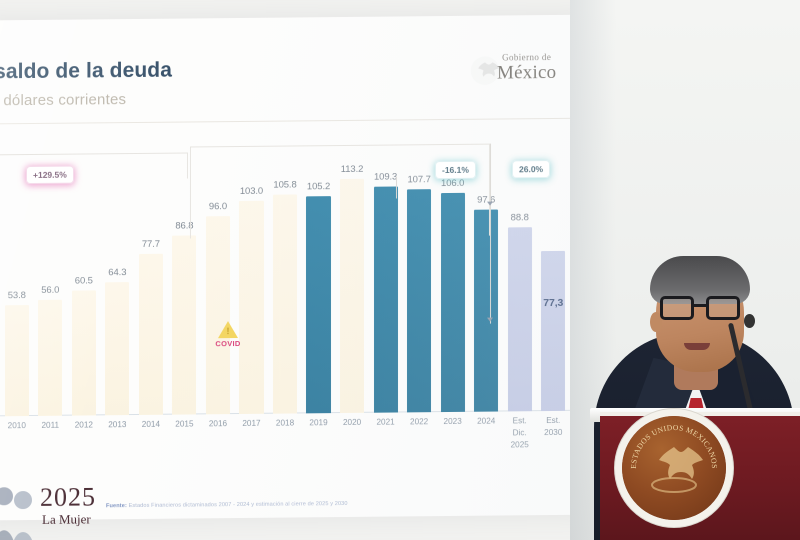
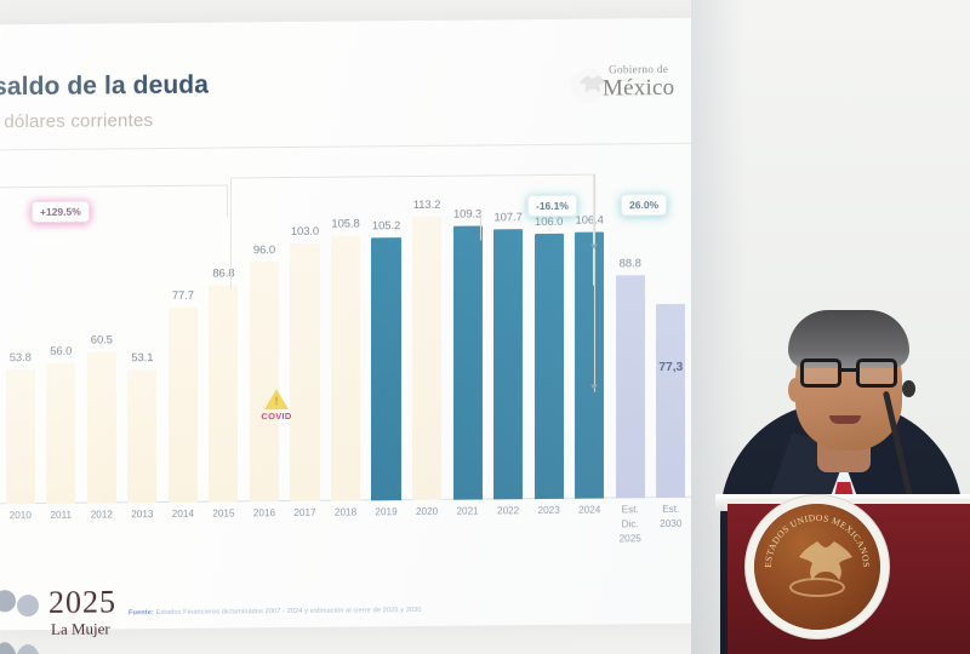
2013: 64.3 -> 53.1
2024: 97.6 -> 106.4
